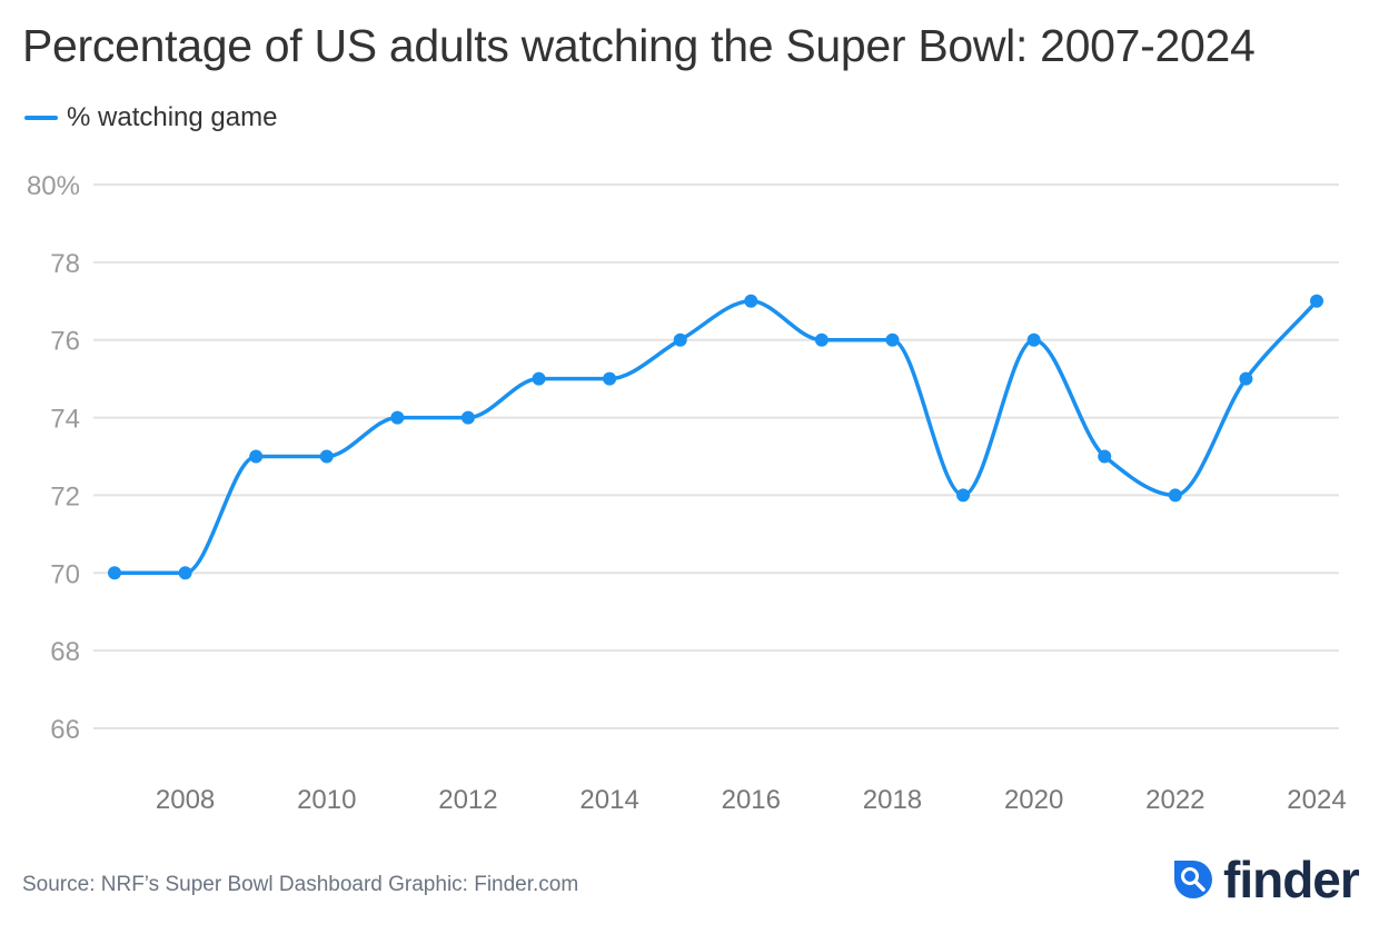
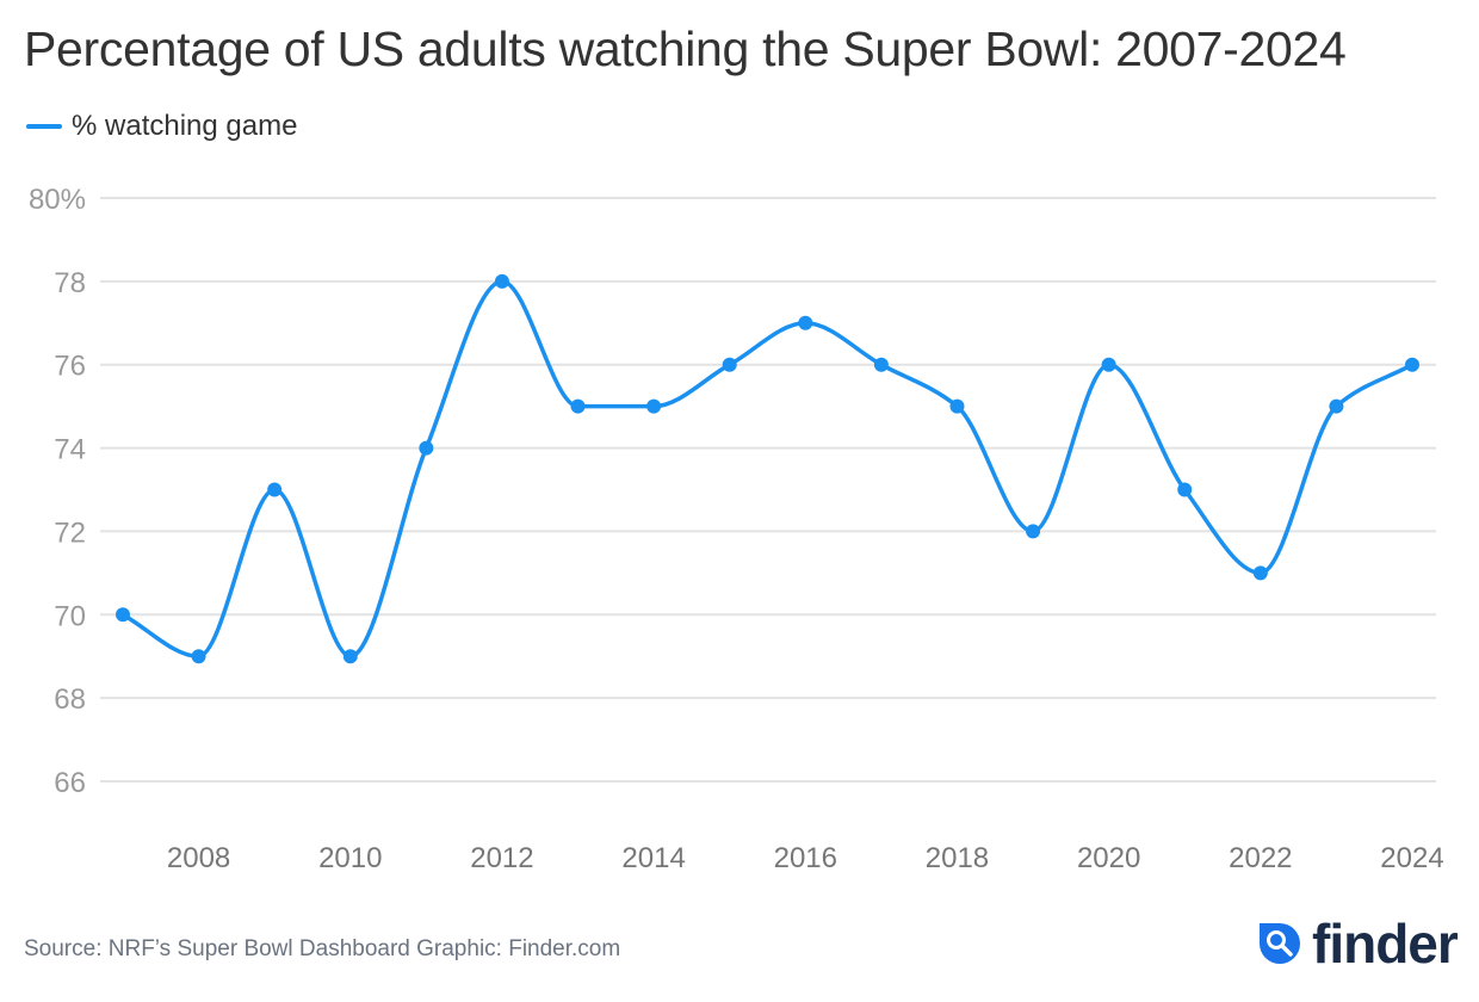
2008: 70% -> 69%
2010: 73% -> 69%
2012: 74% -> 78%
2018: 76% -> 75%
2022: 72% -> 71%
2024: 77% -> 76%
